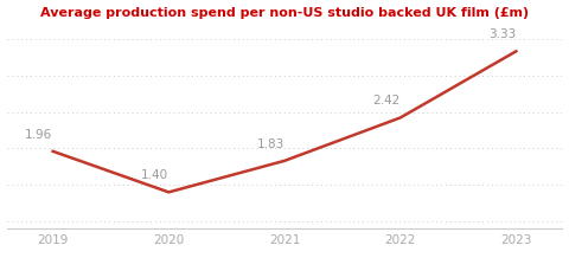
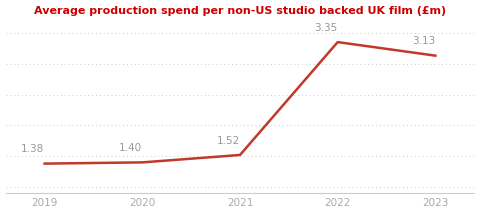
2019: 1.96 -> 1.38
2021: 1.83 -> 1.52
2022: 2.42 -> 3.35
2023: 3.33 -> 3.13
